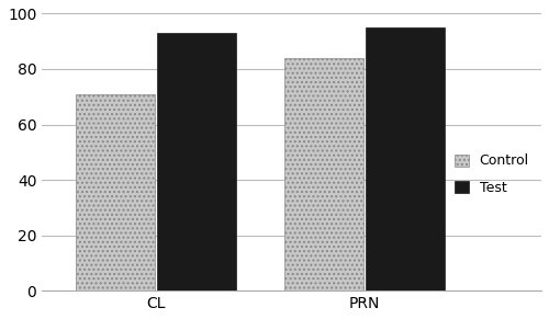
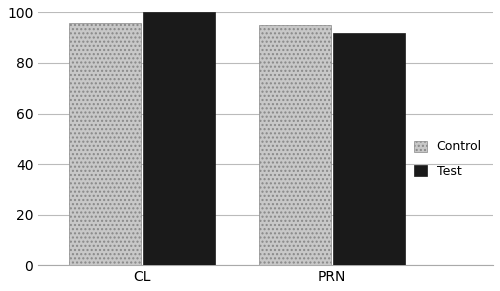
Control/CL: 71 -> 96
Test/CL: 93 -> 100
Control/PRN: 84 -> 95
Test/PRN: 95 -> 92
